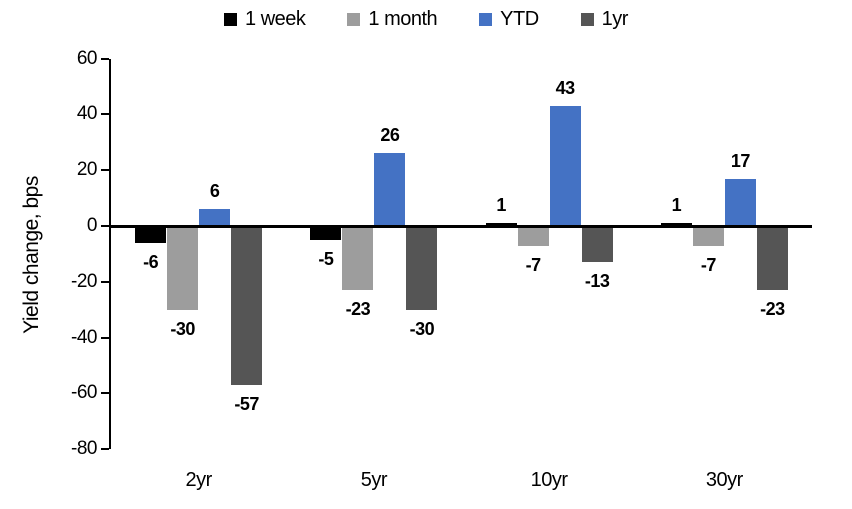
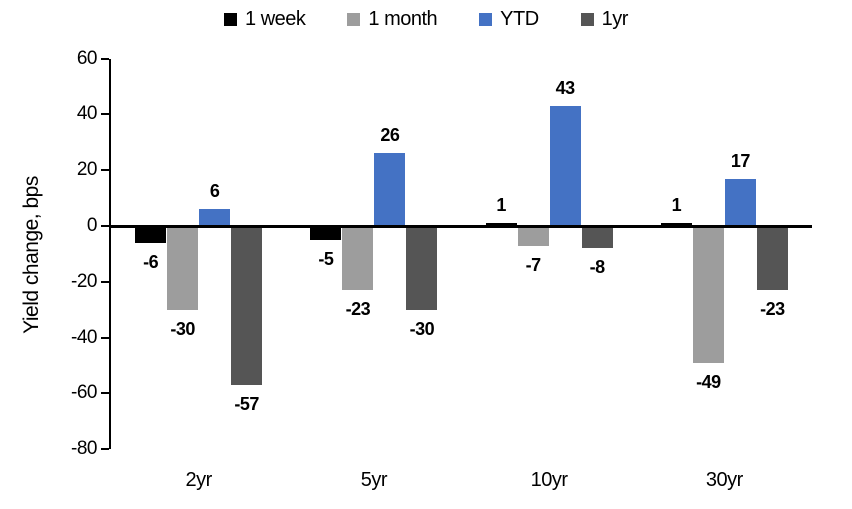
1yr/10yr: -13 -> -8
1 month/30yr: -7 -> -49
